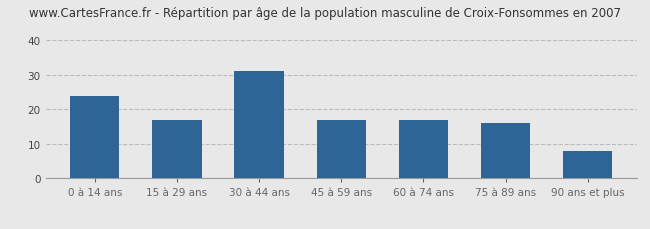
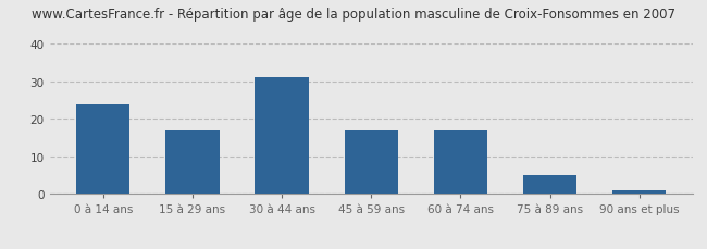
75 à 89 ans: 16 -> 5
90 ans et plus: 8 -> 1
